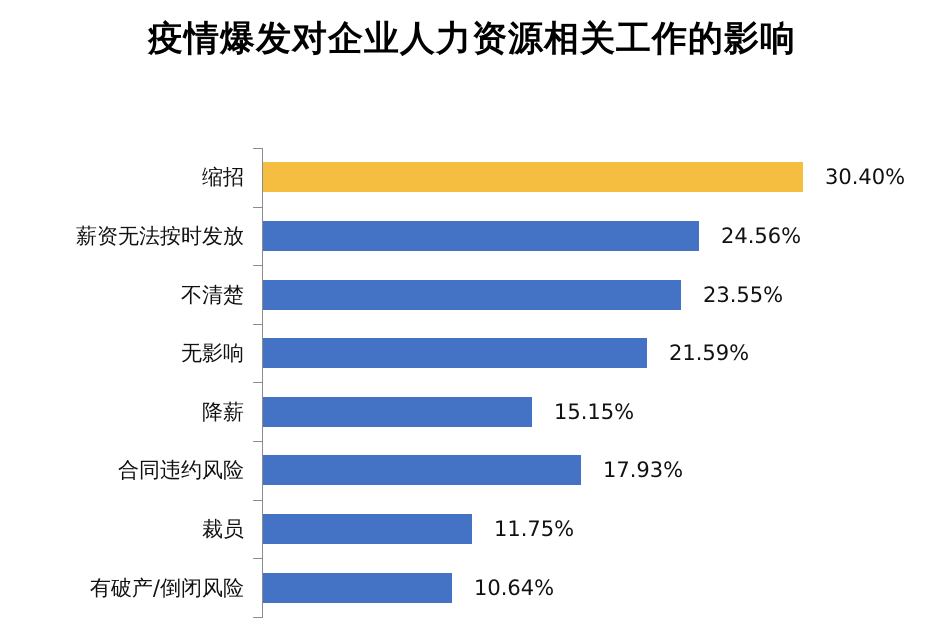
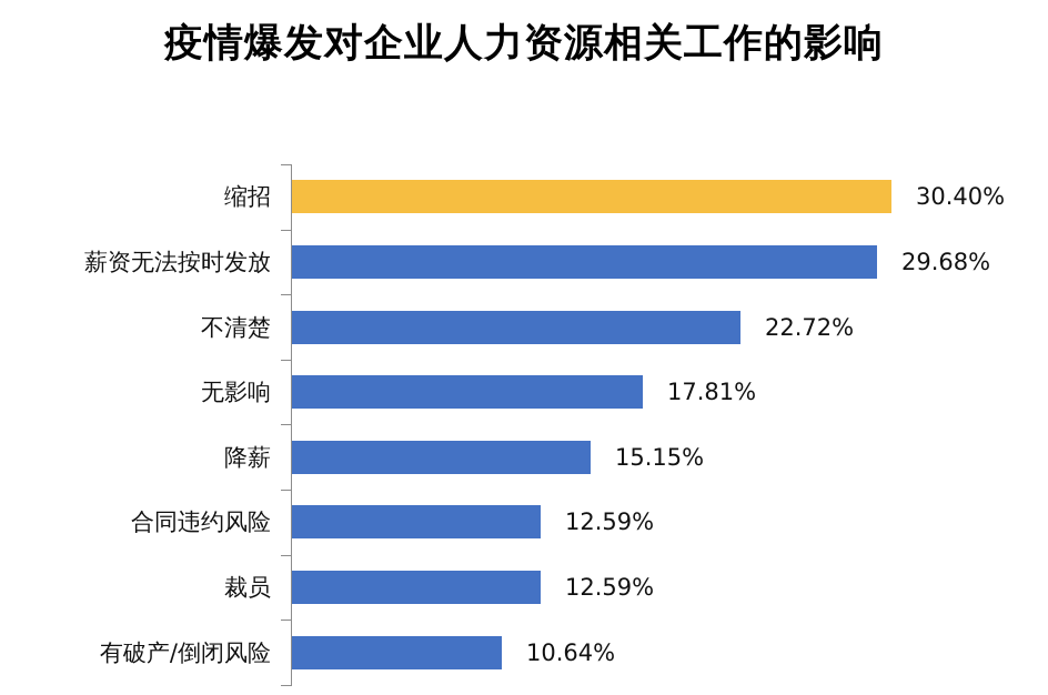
薪资无法按时发放: 24.56% -> 29.68%
不清楚: 23.55% -> 22.72%
无影响: 21.59% -> 17.81%
合同违约风险: 17.93% -> 12.59%
裁员: 11.75% -> 12.59%
